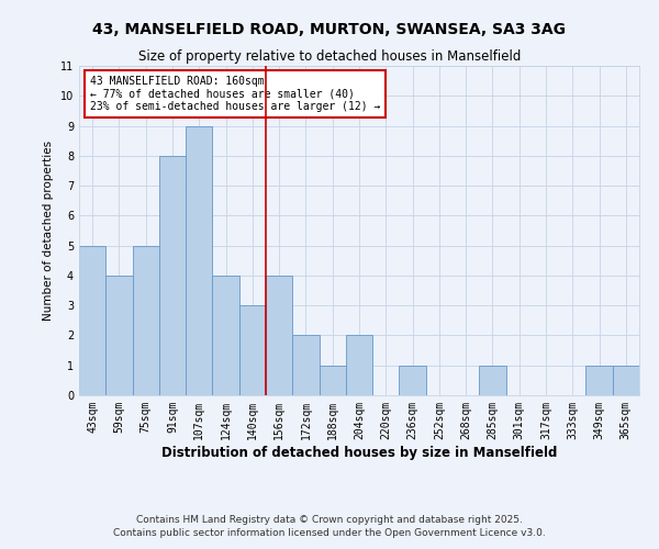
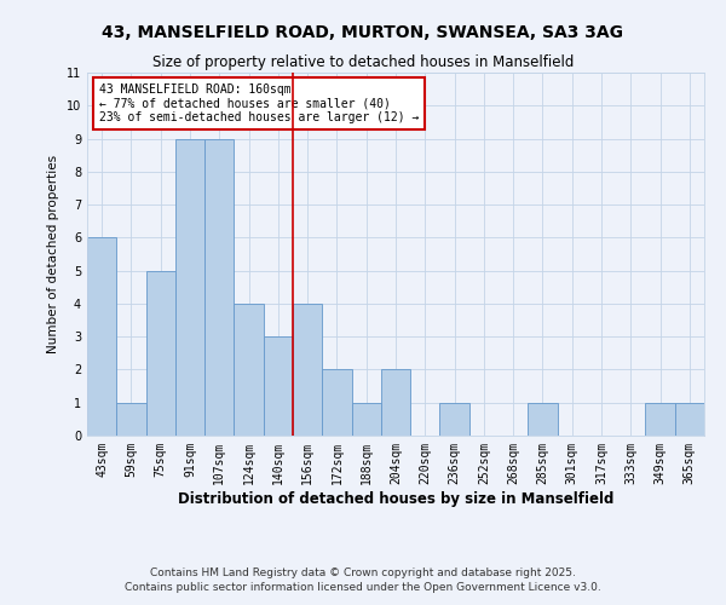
43sqm: 5 -> 6
59sqm: 4 -> 1
91sqm: 8 -> 9
